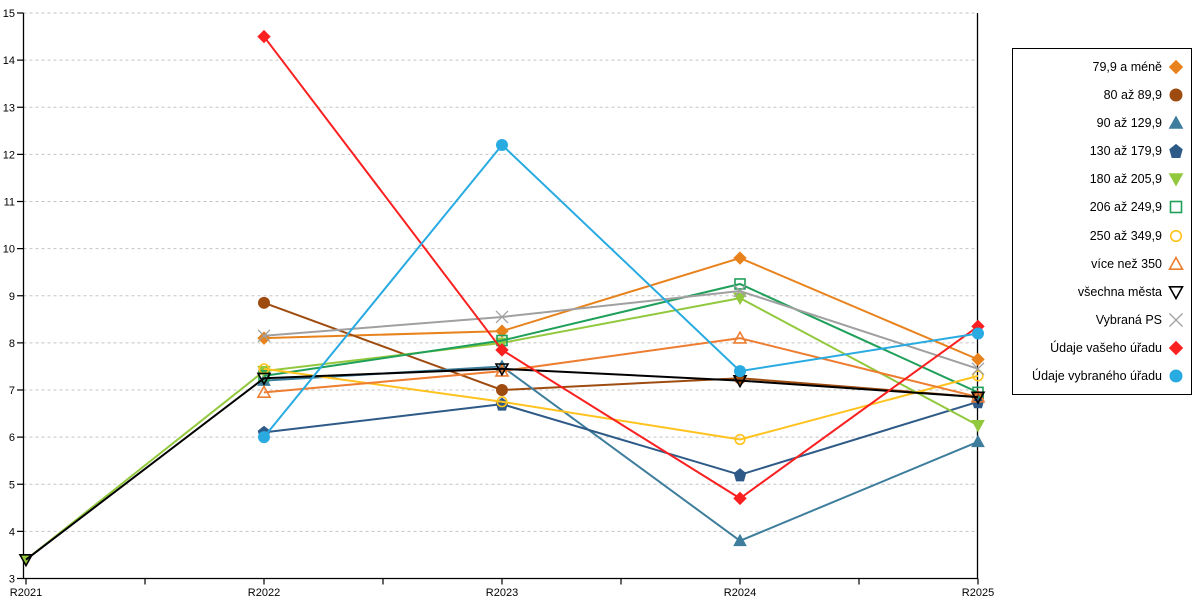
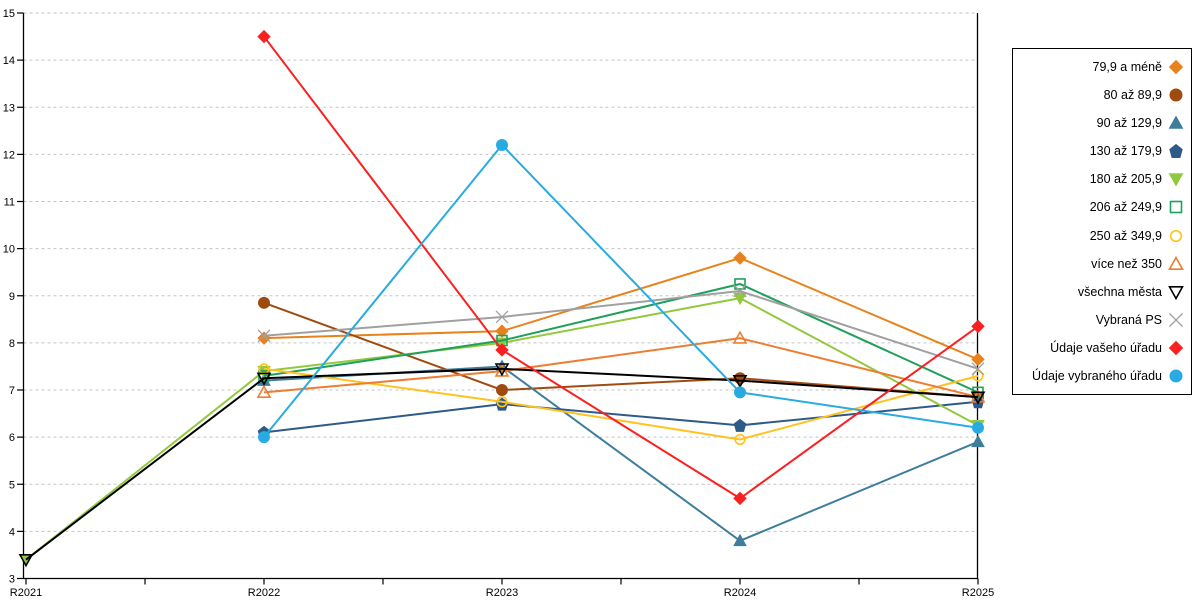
130 až 179,9/R2024: 5.2 -> 6.2
Údaje vybraného úřadu/R2024: 7.4 -> 7.0
Údaje vybraného úřadu/R2025: 8.2 -> 6.2
